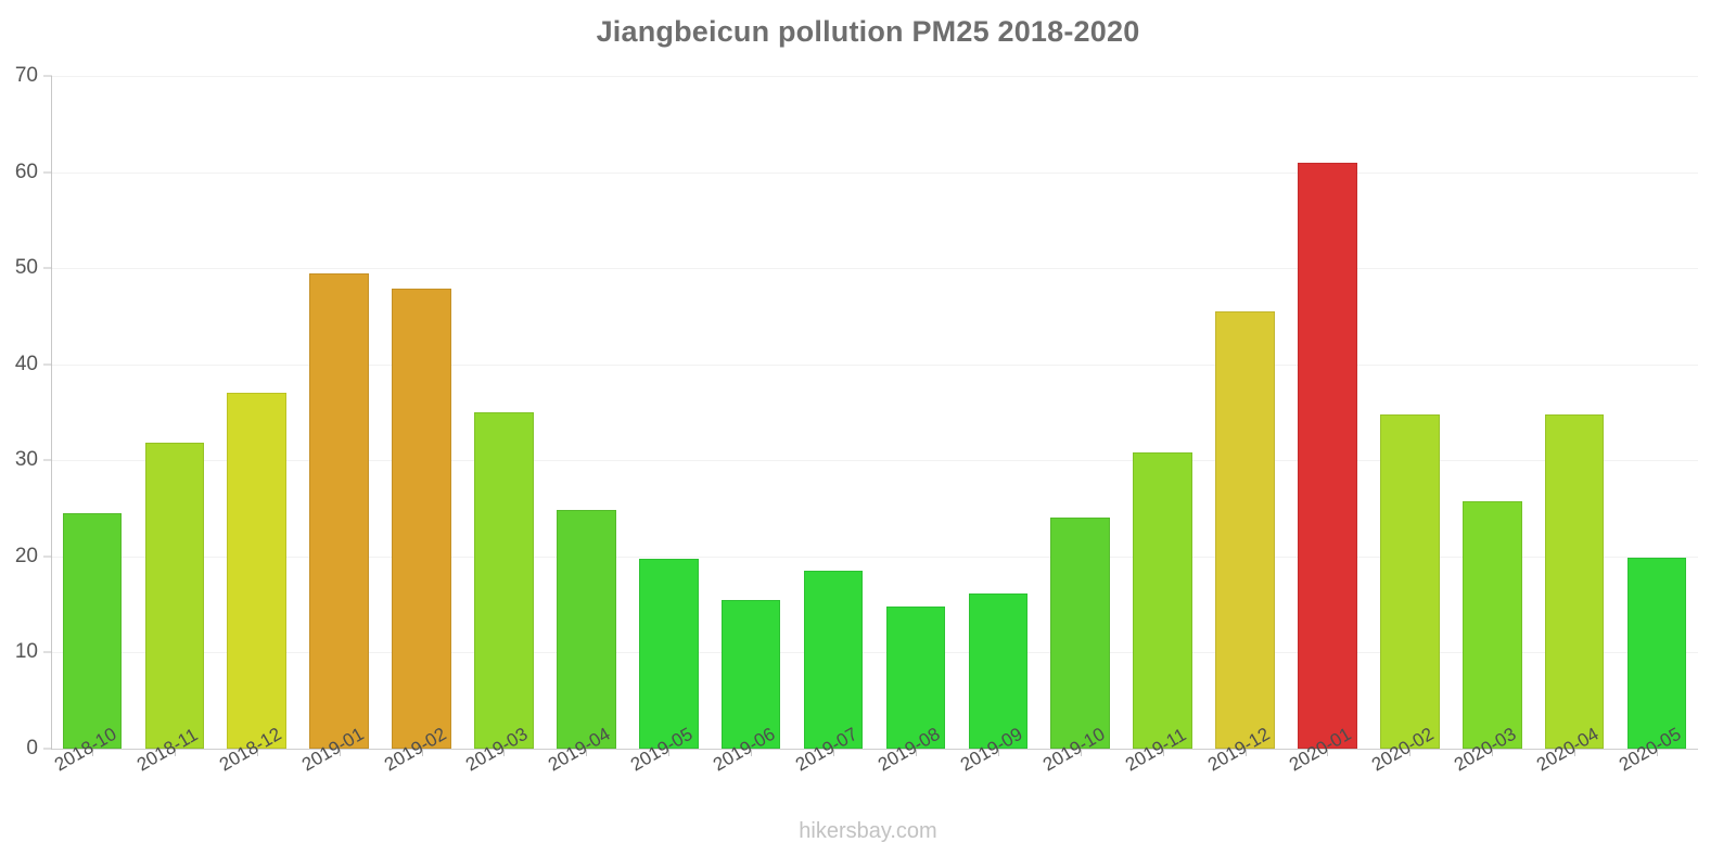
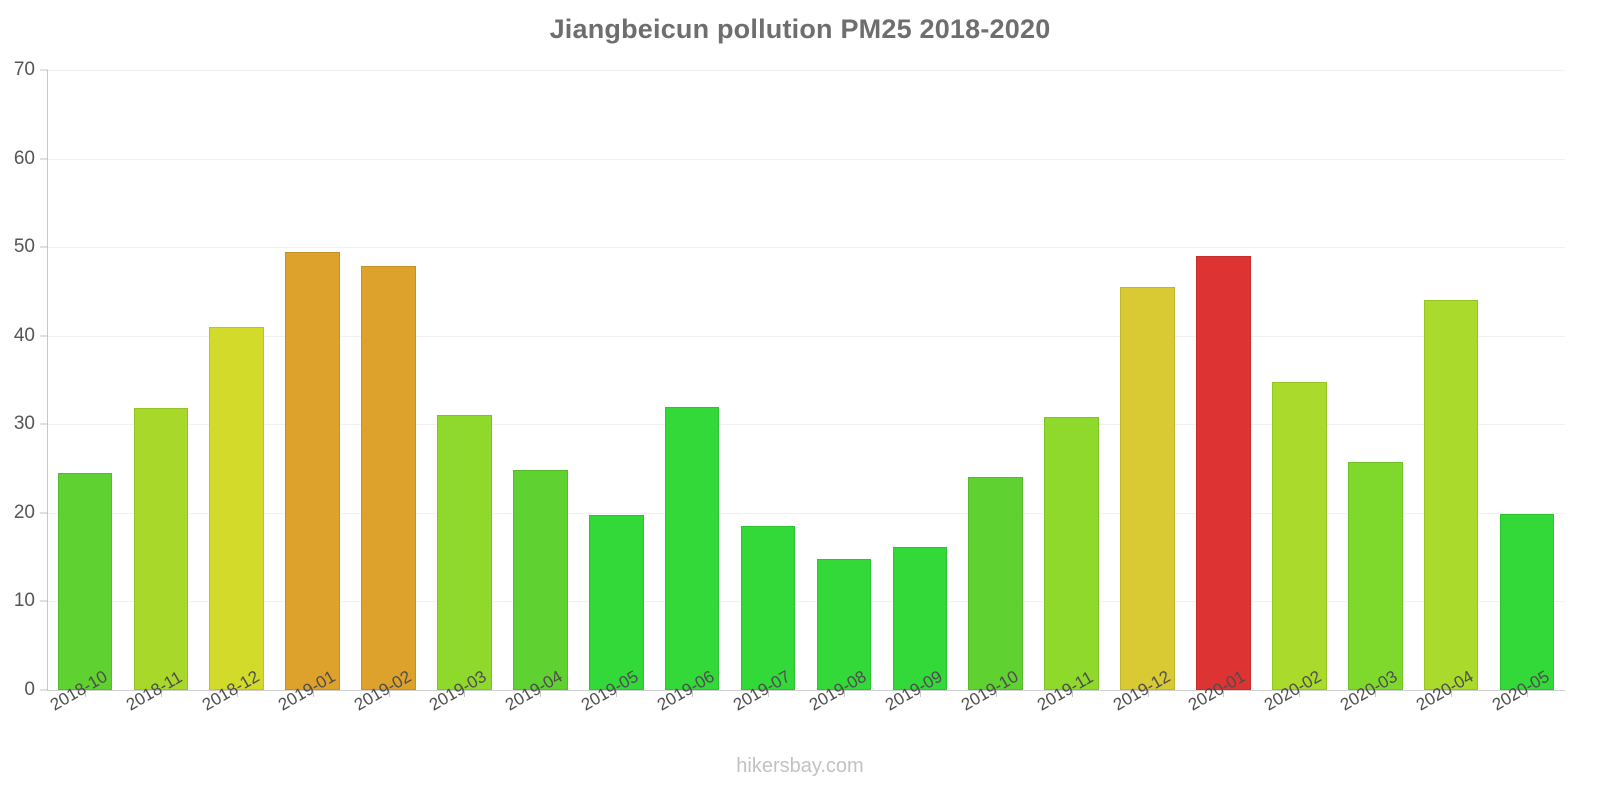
2018-12: 37 -> 41
2019-03: 35 -> 31
2019-06: 16 -> 32
2020-01: 61 -> 49
2020-04: 35 -> 44
